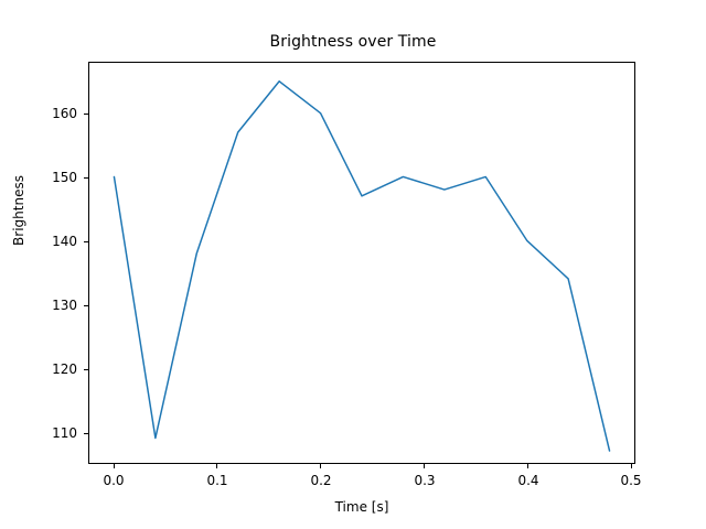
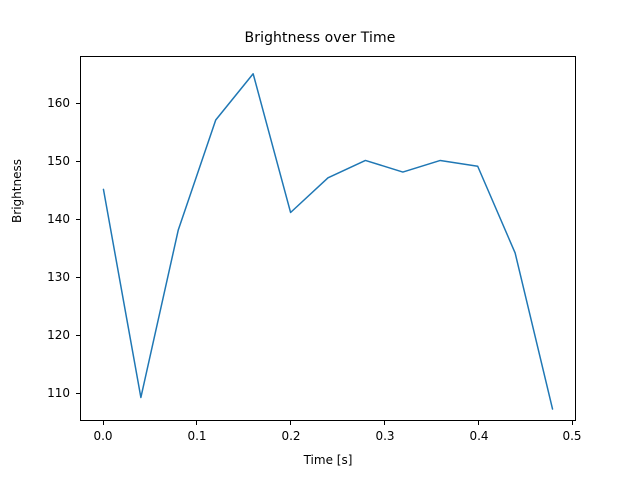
0.0: 150 -> 145
0.2: 160 -> 141
0.4: 140 -> 149
